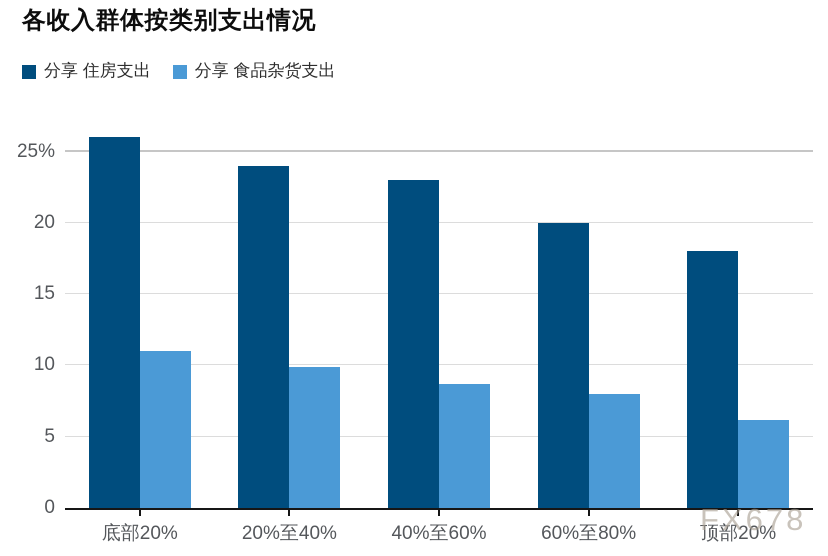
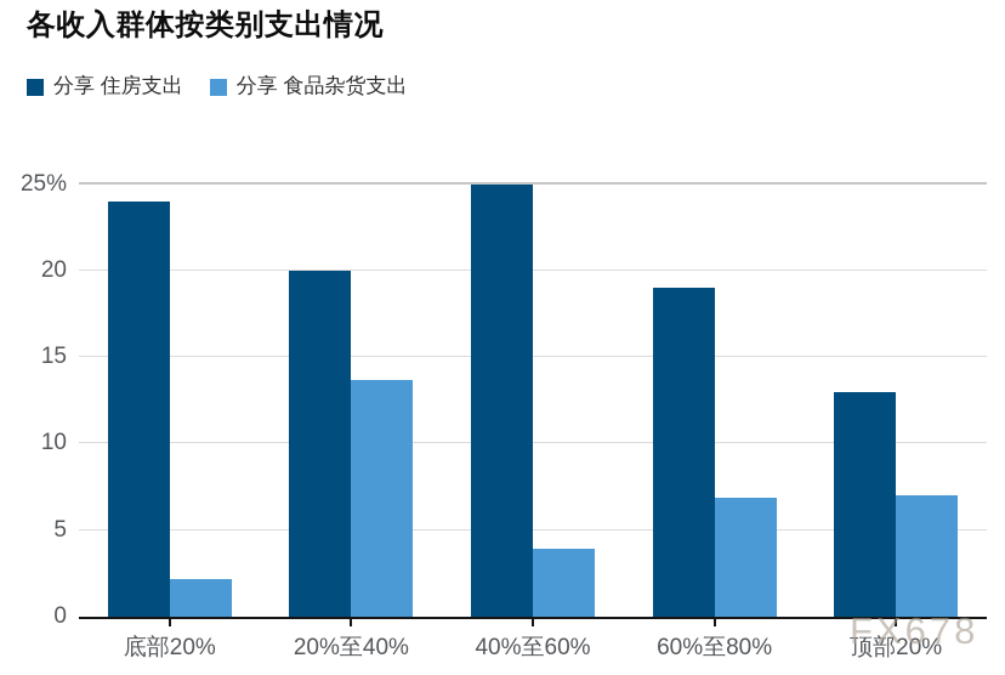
分享 住房支出/底部20%: 26% -> 24%
分享 食品杂货支出/底部20%: 11.0% -> 2.2%
分享 住房支出/20%至40%: 24% -> 20%
分享 食品杂货支出/20%至40%: 9.9% -> 13.7%
分享 住房支出/40%至60%: 23% -> 25%
分享 食品杂货支出/40%至60%: 8.7% -> 3.9%
分享 住房支出/60%至80%: 20% -> 19%
分享 食品杂货支出/60%至80%: 8.0% -> 6.9%
分享 住房支出/顶部20%: 18% -> 13%
分享 食品杂货支出/顶部20%: 6.2% -> 7.0%
